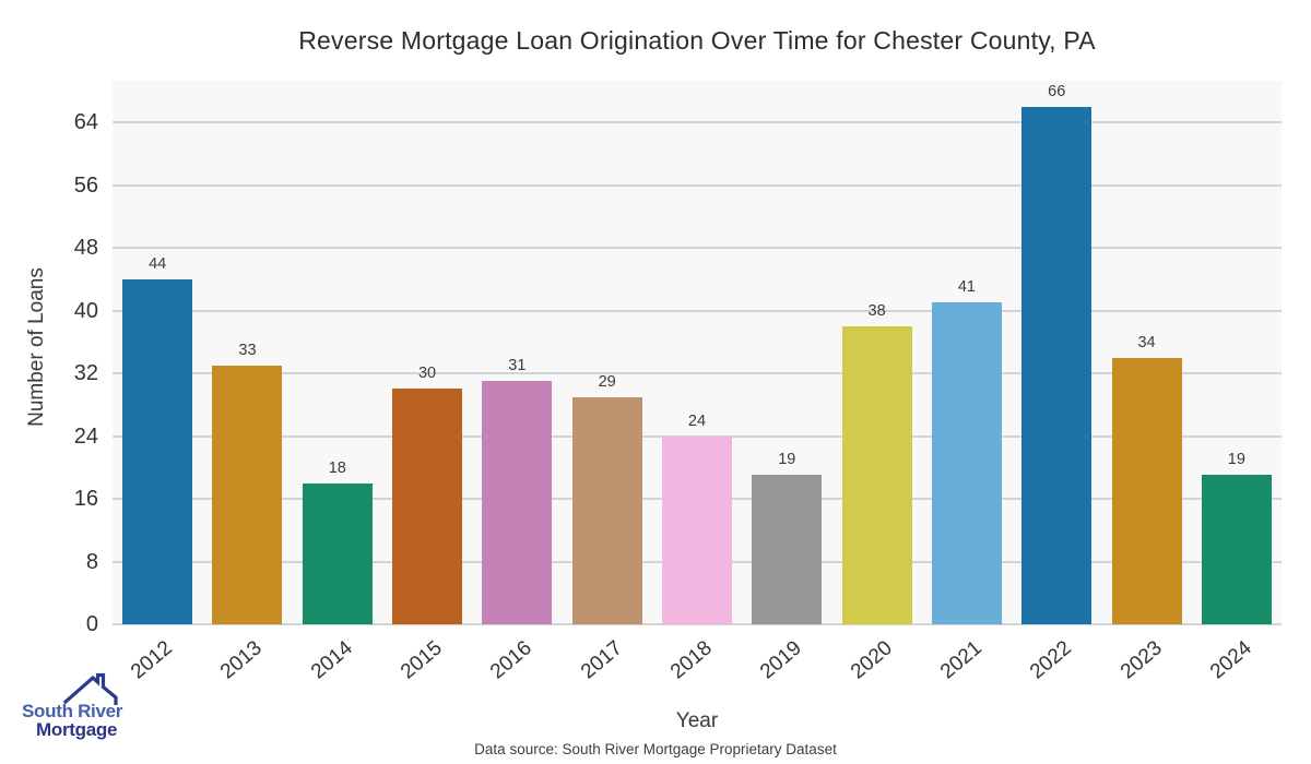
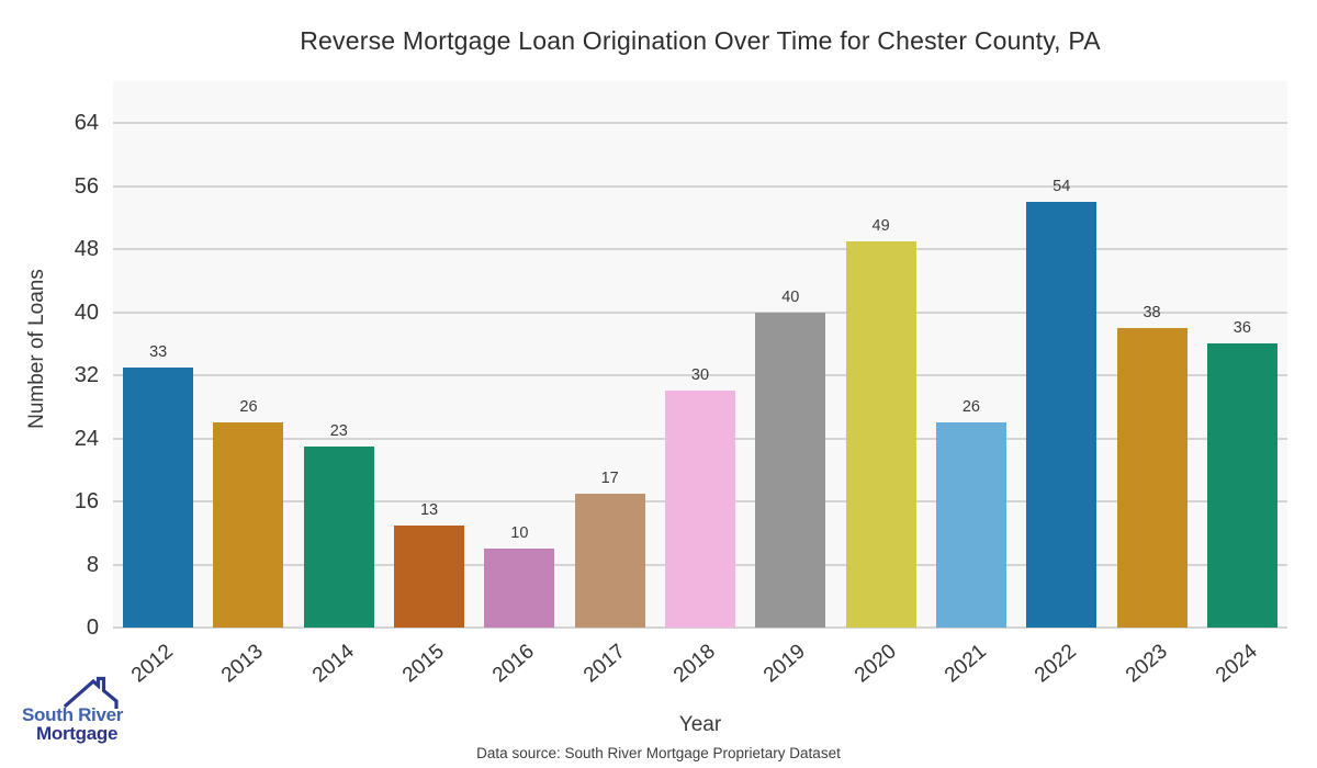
2012: 44 -> 33
2013: 33 -> 26
2014: 18 -> 23
2015: 30 -> 13
2016: 31 -> 10
2017: 29 -> 17
2018: 24 -> 30
2019: 19 -> 40
2020: 38 -> 49
2021: 41 -> 26
2022: 66 -> 54
2023: 34 -> 38
2024: 19 -> 36
